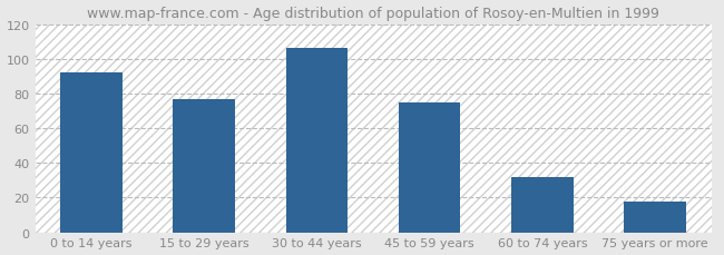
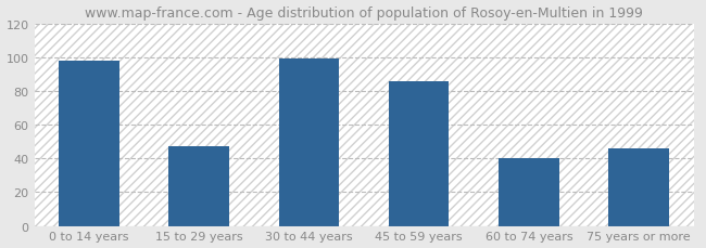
0 to 14 years: 92 -> 98
15 to 29 years: 77 -> 47
30 to 44 years: 106 -> 99
45 to 59 years: 75 -> 86
60 to 74 years: 32 -> 40
75 years or more: 18 -> 46
